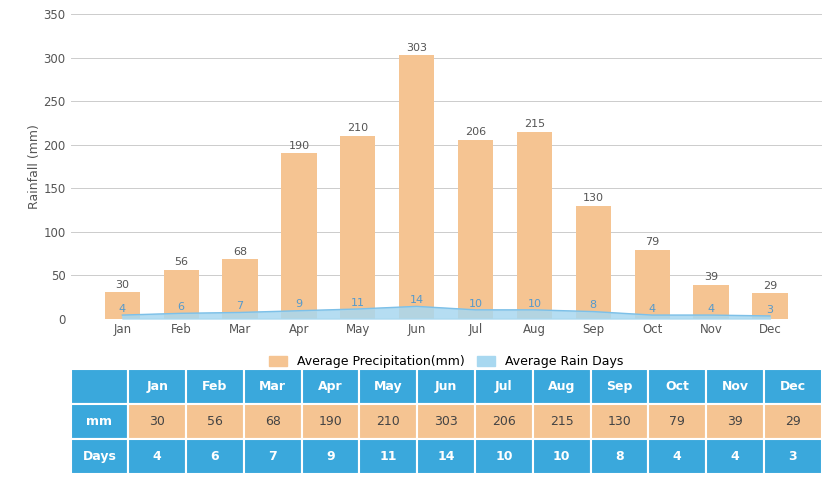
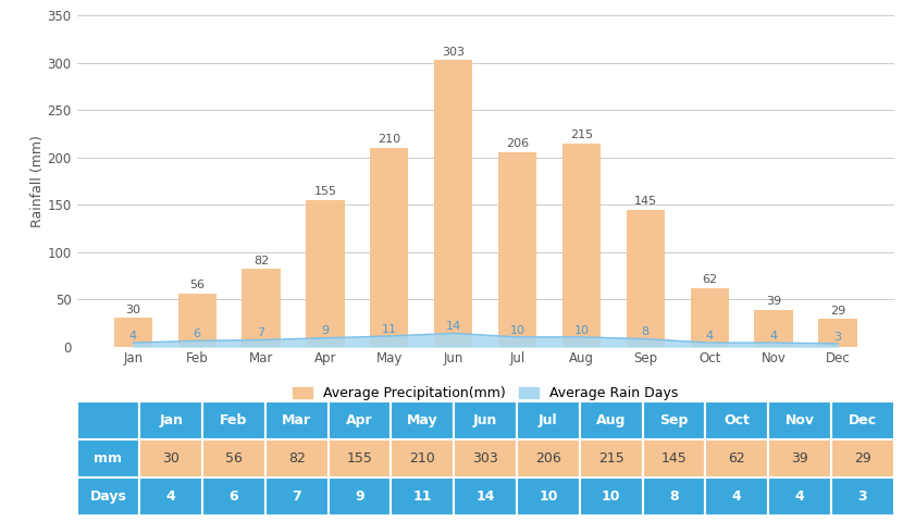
Average Precipitation(mm)/Mar: 68 -> 82
Average Precipitation(mm)/Apr: 190 -> 155
Average Precipitation(mm)/Sep: 130 -> 145
Average Precipitation(mm)/Oct: 79 -> 62
